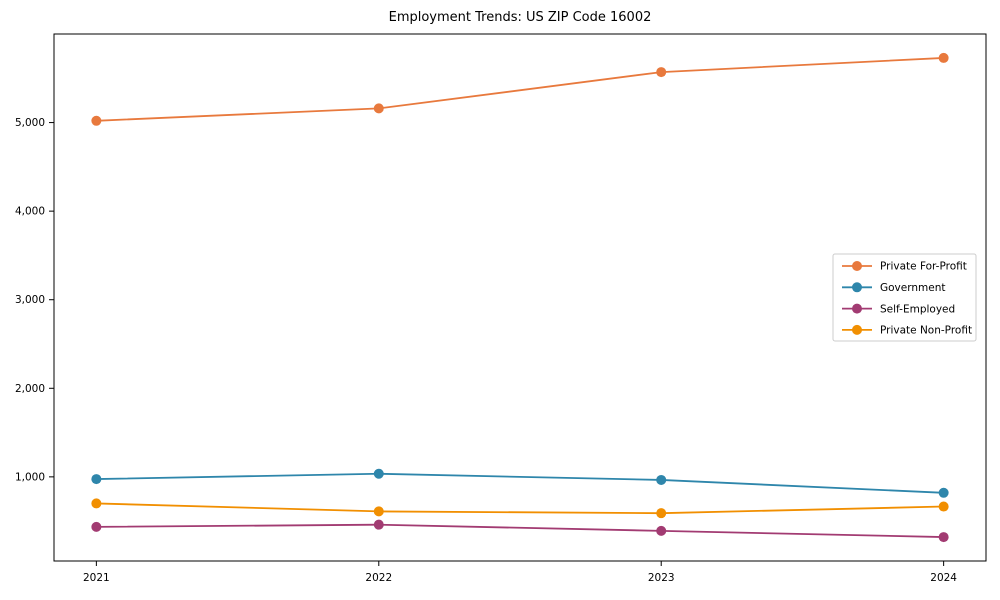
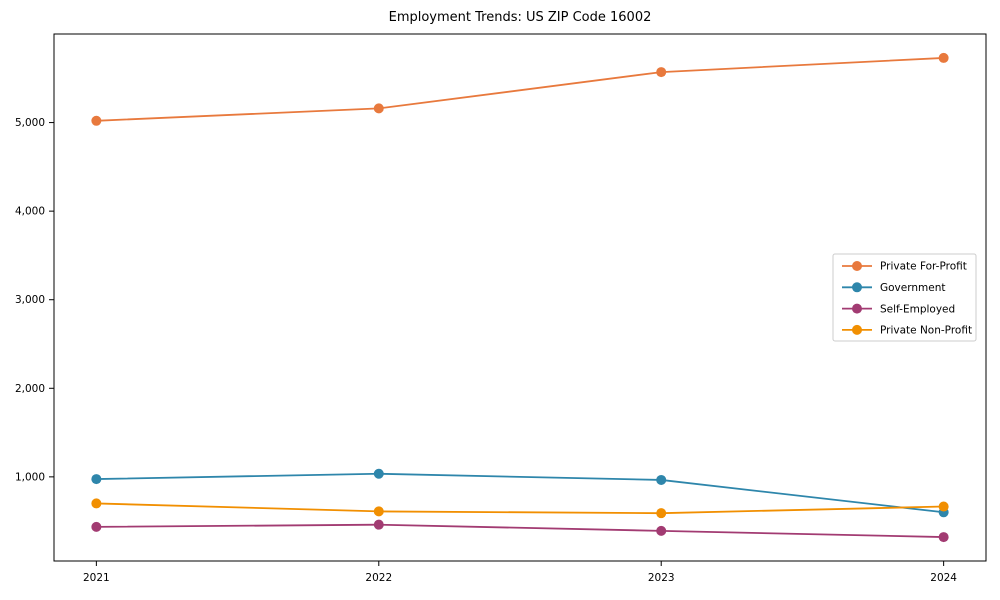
Government/2024: 800 -> 600
